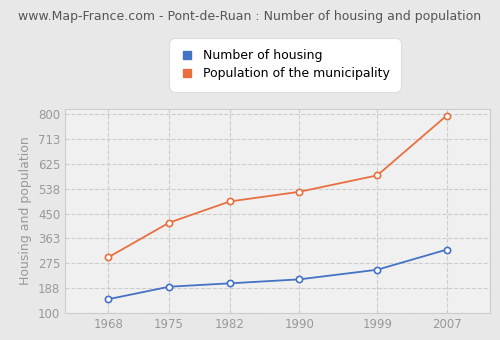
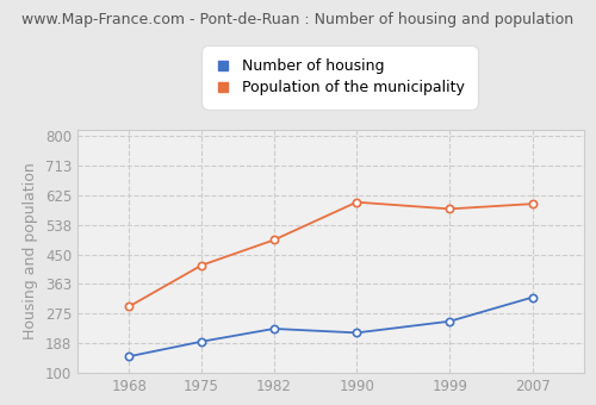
Number of housing/1982: 204 -> 230
Population of the municipality/1990: 527 -> 605
Population of the municipality/2007: 796 -> 600
